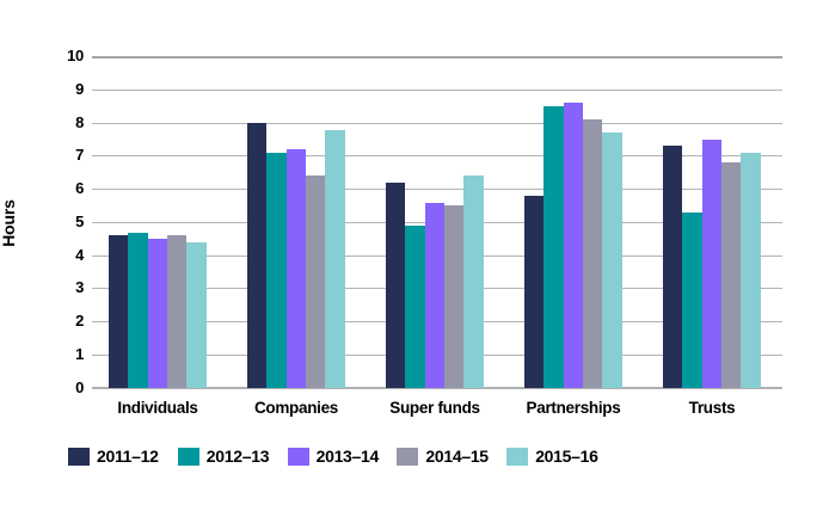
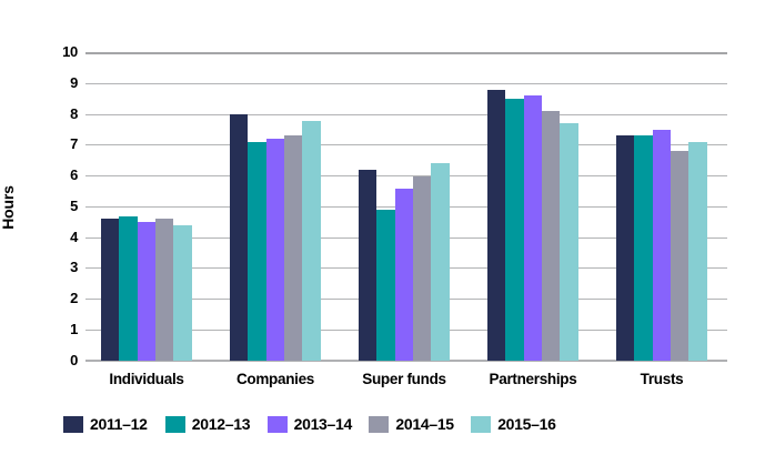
2014–15/Companies: 6.4 -> 7.3
2014–15/Super funds: 5.5 -> 6.0
2011–12/Partnerships: 5.8 -> 8.8
2012–13/Trusts: 5.3 -> 7.3
